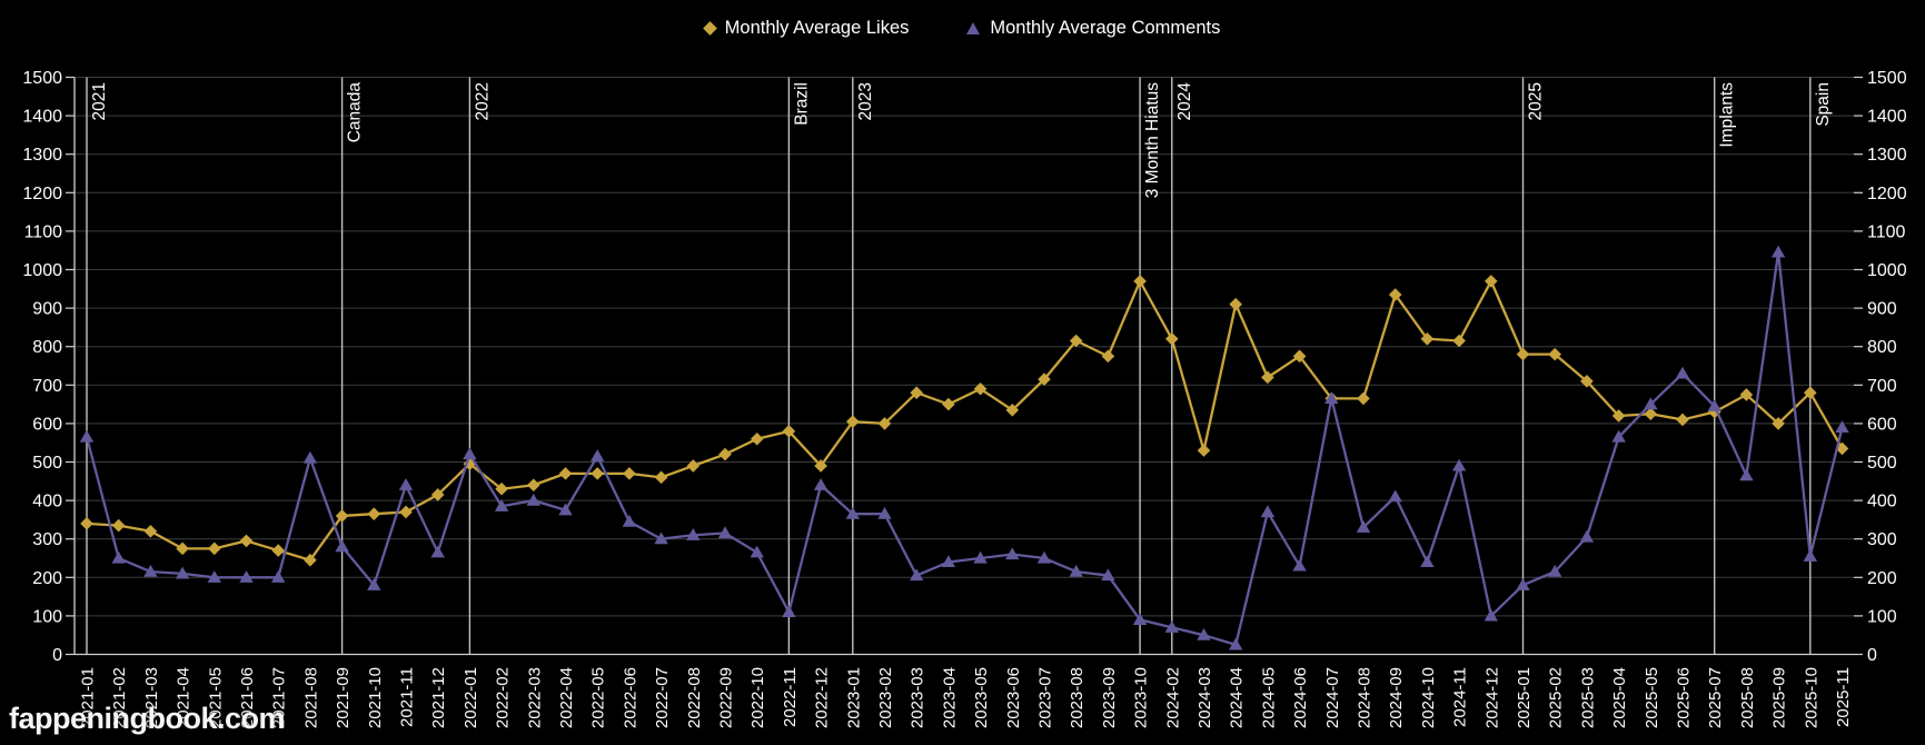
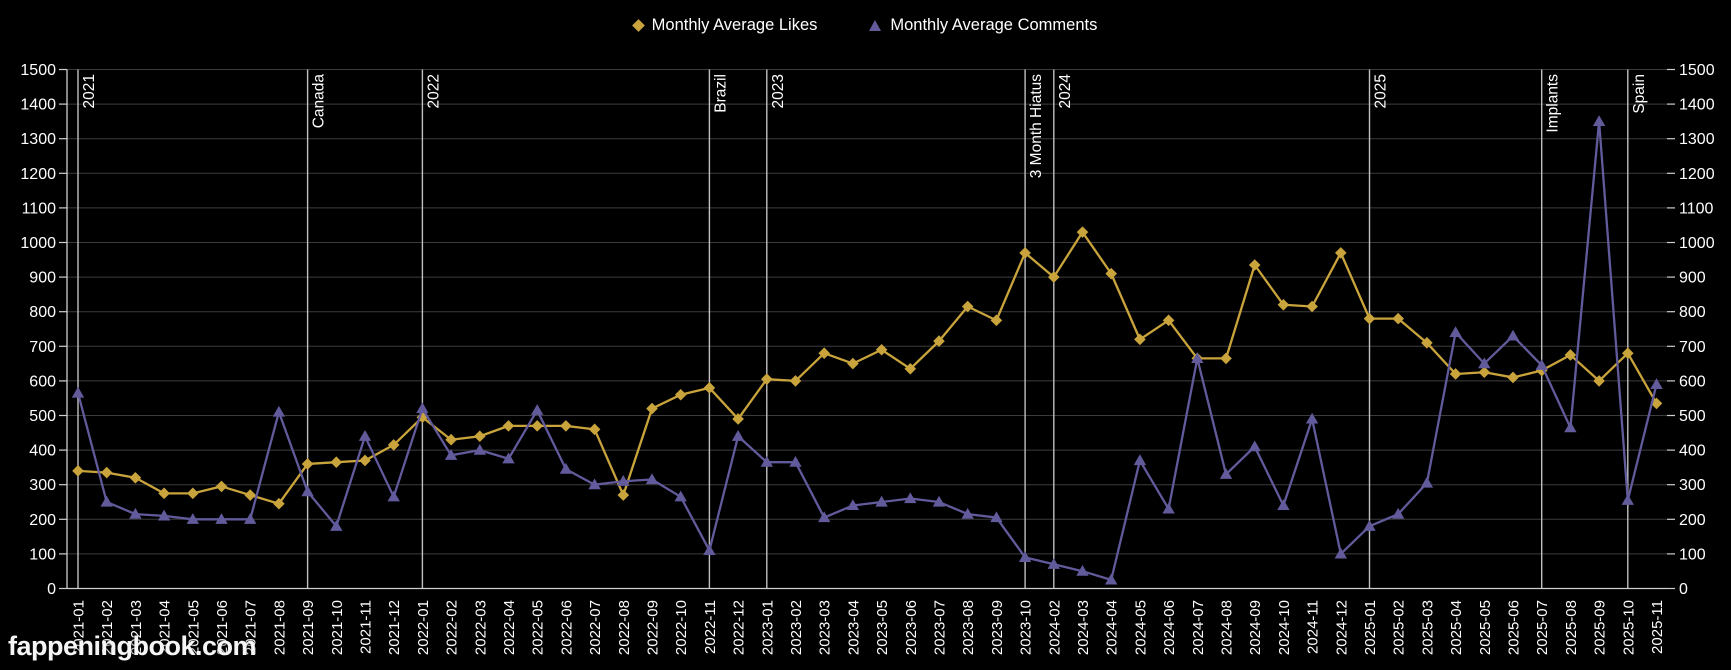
Monthly Average Likes/2022-08: 490 -> 270
Monthly Average Likes/2024-02: 820 -> 900
Monthly Average Likes/2024-03: 530 -> 1030
Monthly Average Comments/2025-04: 560 -> 740
Monthly Average Comments/2025-09: 1040 -> 1350
